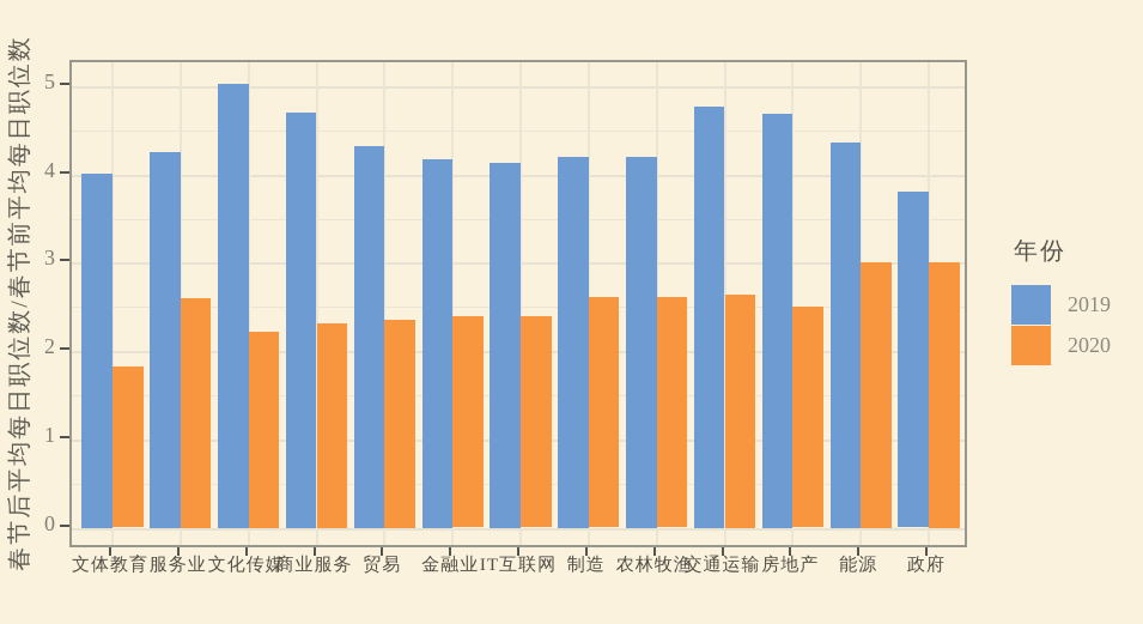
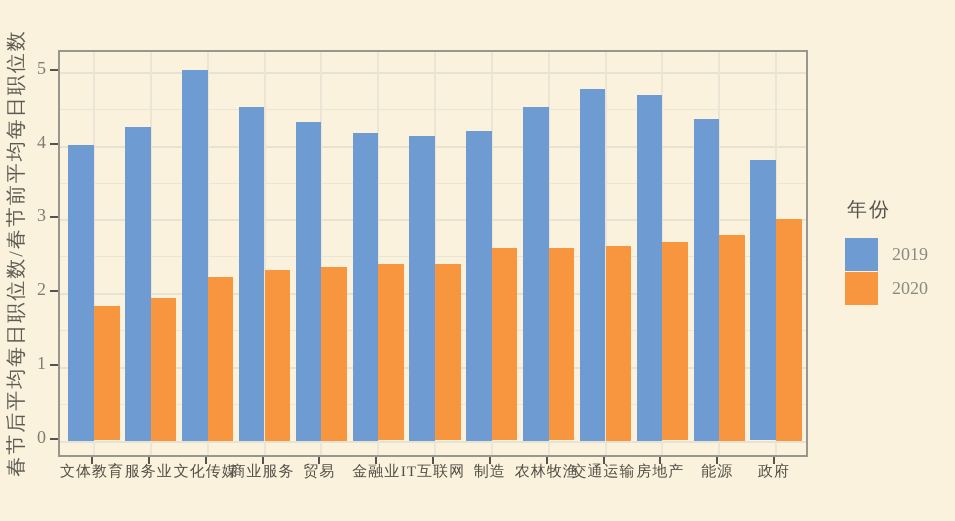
2020/服务业: 2.6 -> 1.9
2019/商业服务: 4.7 -> 4.5
2019/农林牧渔: 4.2 -> 4.5
2020/房地产: 2.5 -> 2.7
2020/能源: 3.0 -> 2.8
